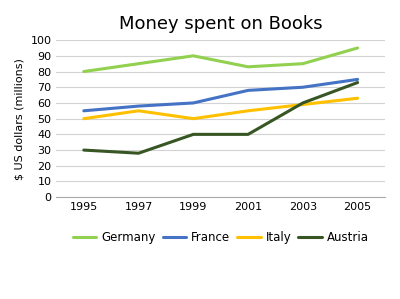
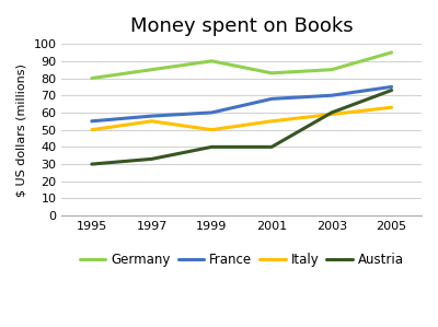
Austria/1997: 28 -> 33
